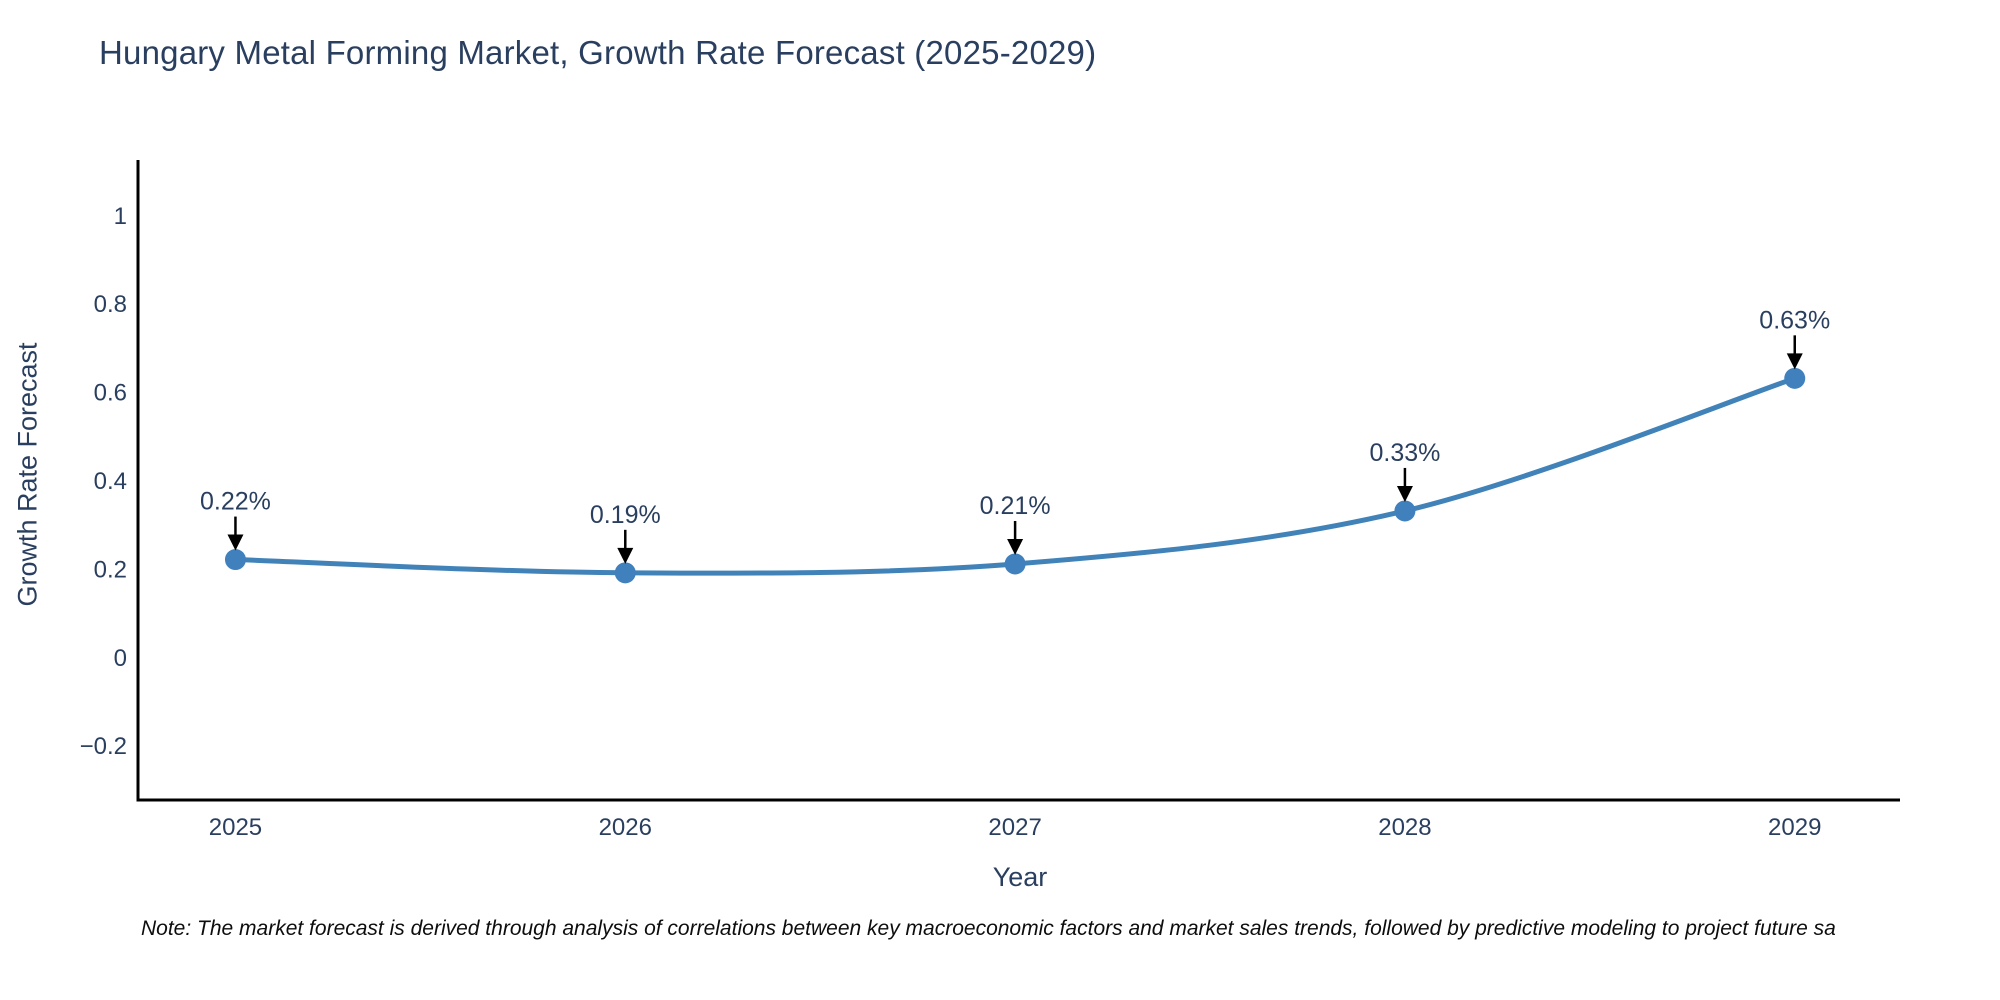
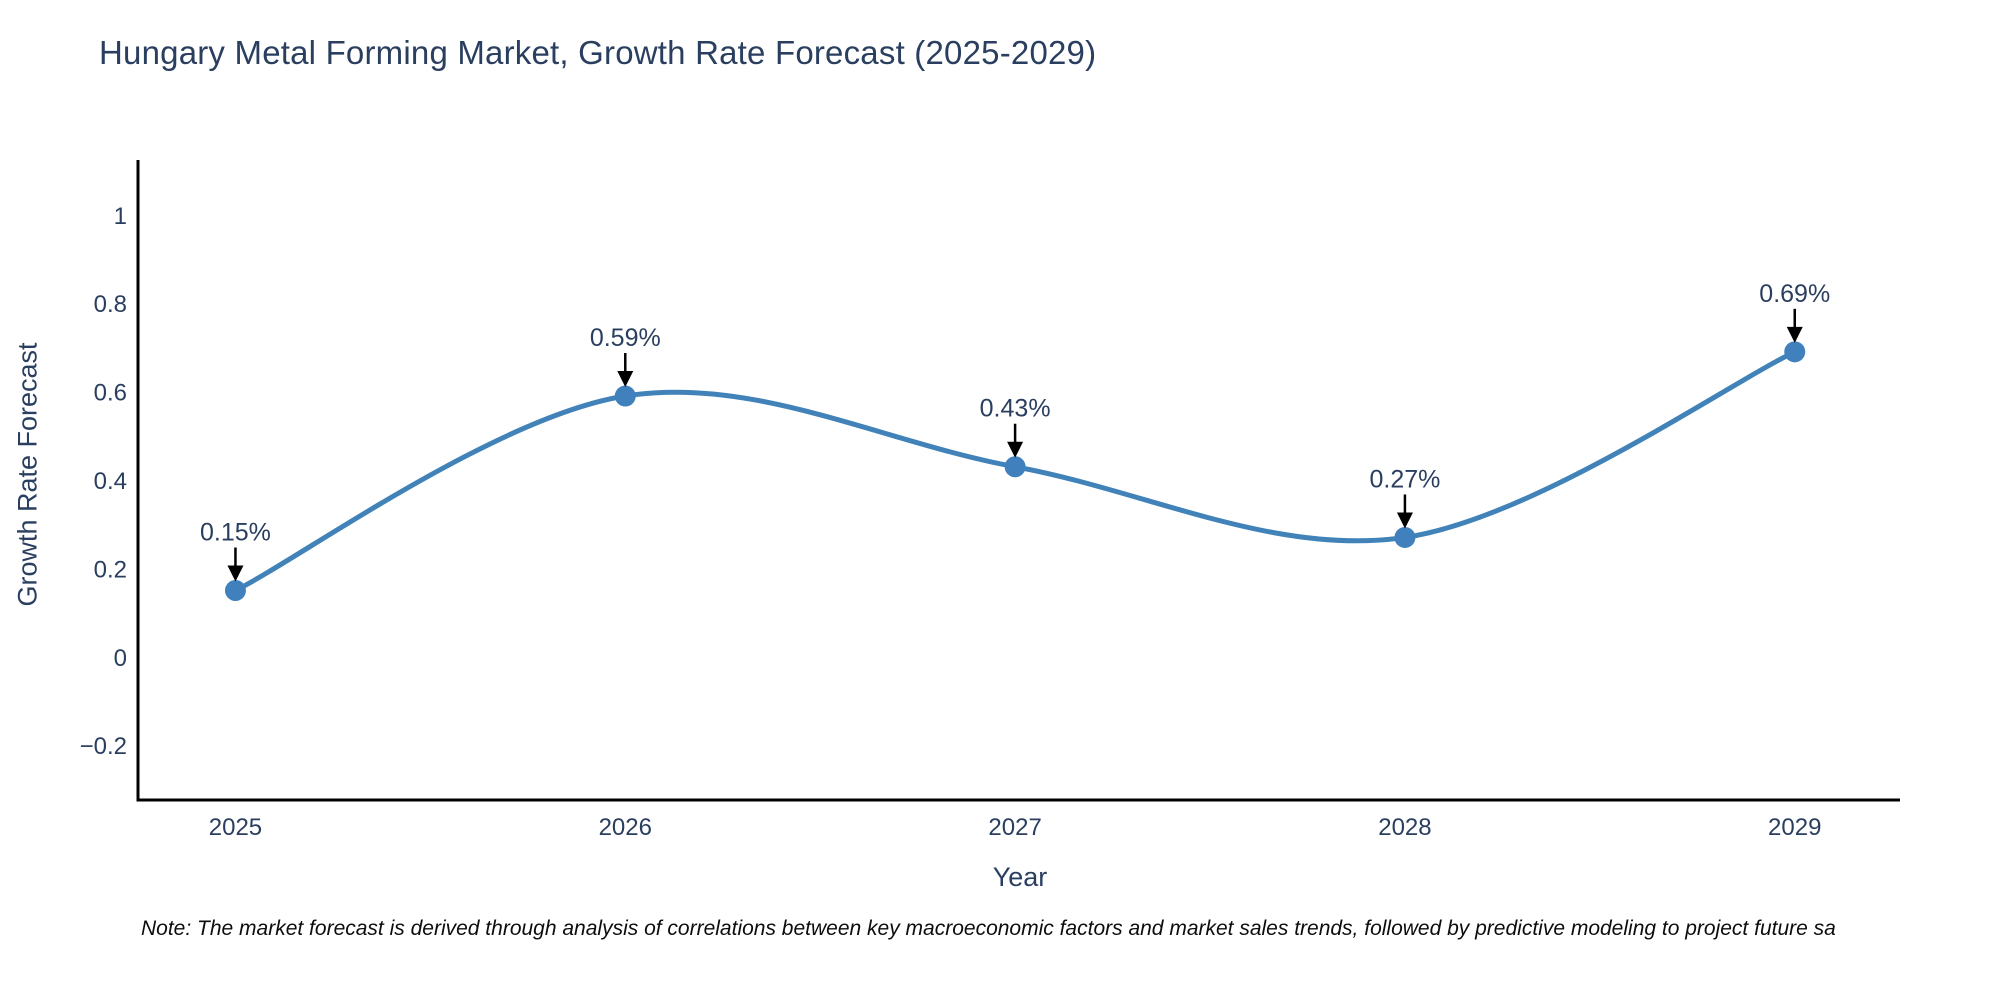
2025: 0.22% -> 0.15%
2026: 0.19% -> 0.59%
2027: 0.21% -> 0.43%
2028: 0.33% -> 0.27%
2029: 0.63% -> 0.69%
